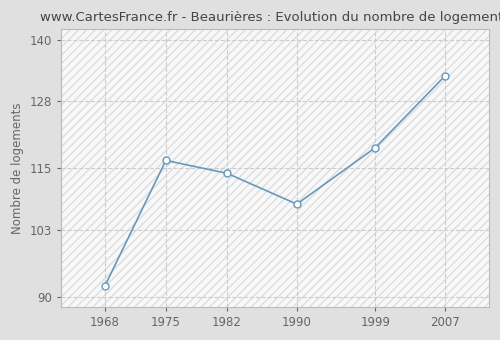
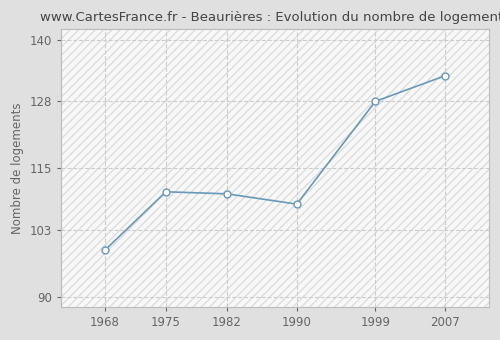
1968: 92.0 -> 99.0
1975: 116.5 -> 110.4
1982: 114.0 -> 110.0
1999: 119.0 -> 128.0
